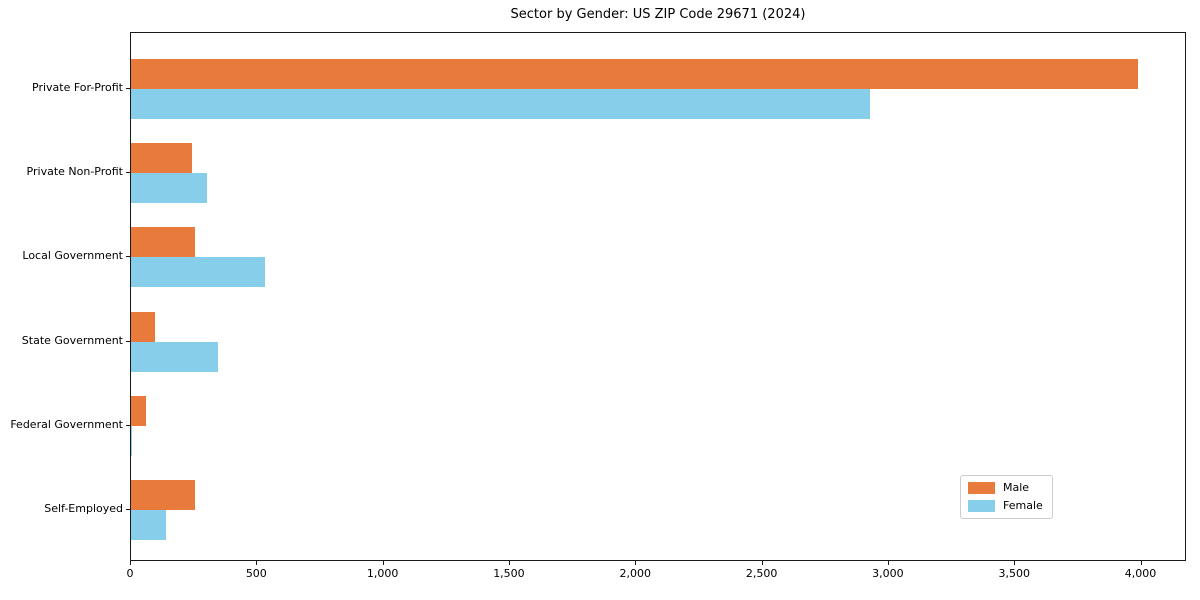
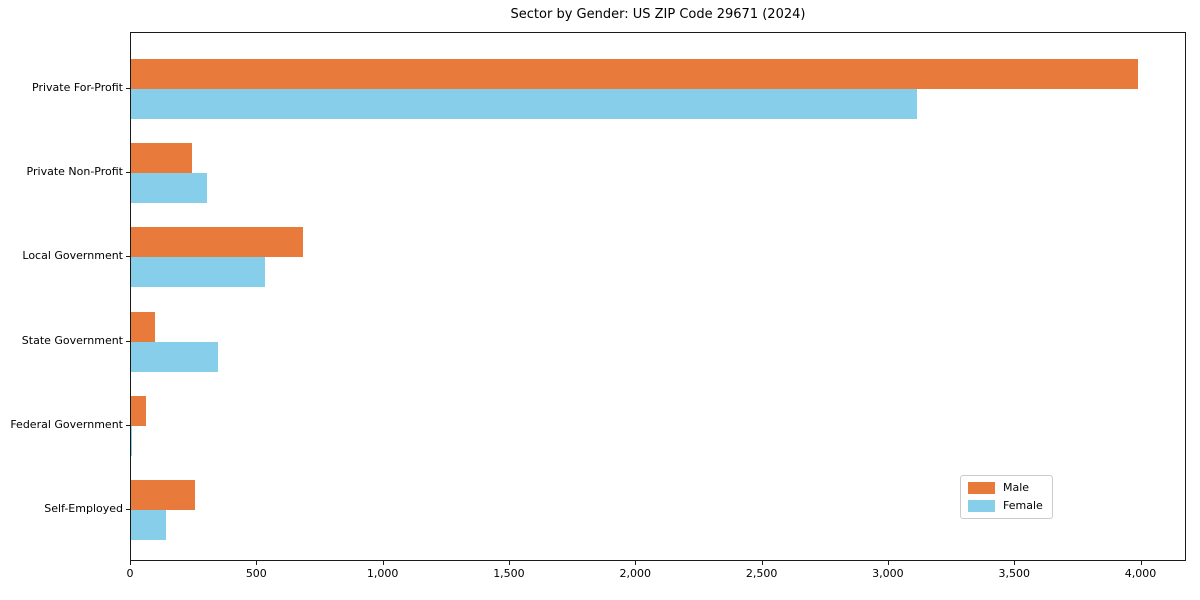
Female/Private For-Profit: 2920 -> 3110
Male/Local Government: 260 -> 680
